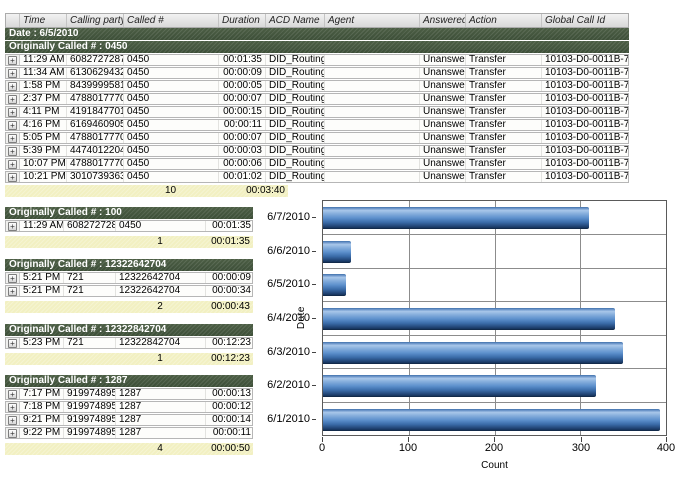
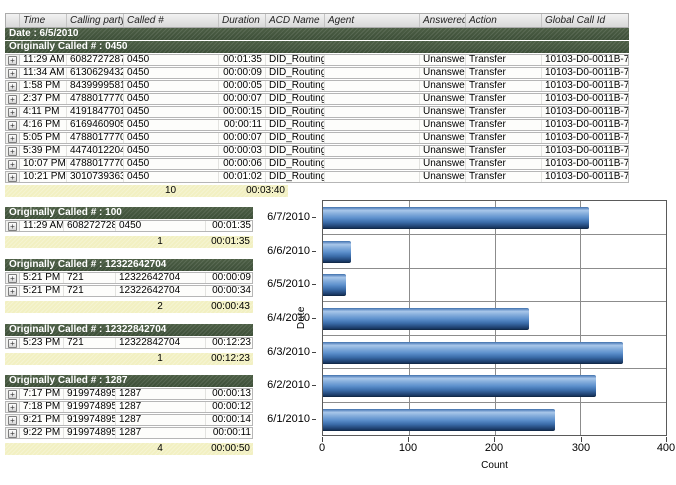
6/4/2010: 340 -> 240
6/1/2010: 390 -> 270
